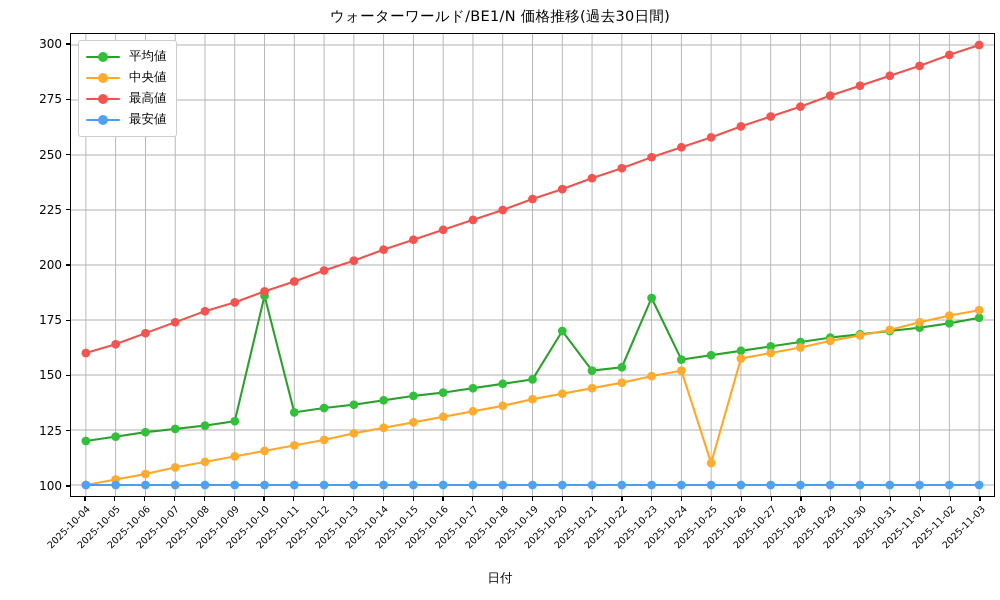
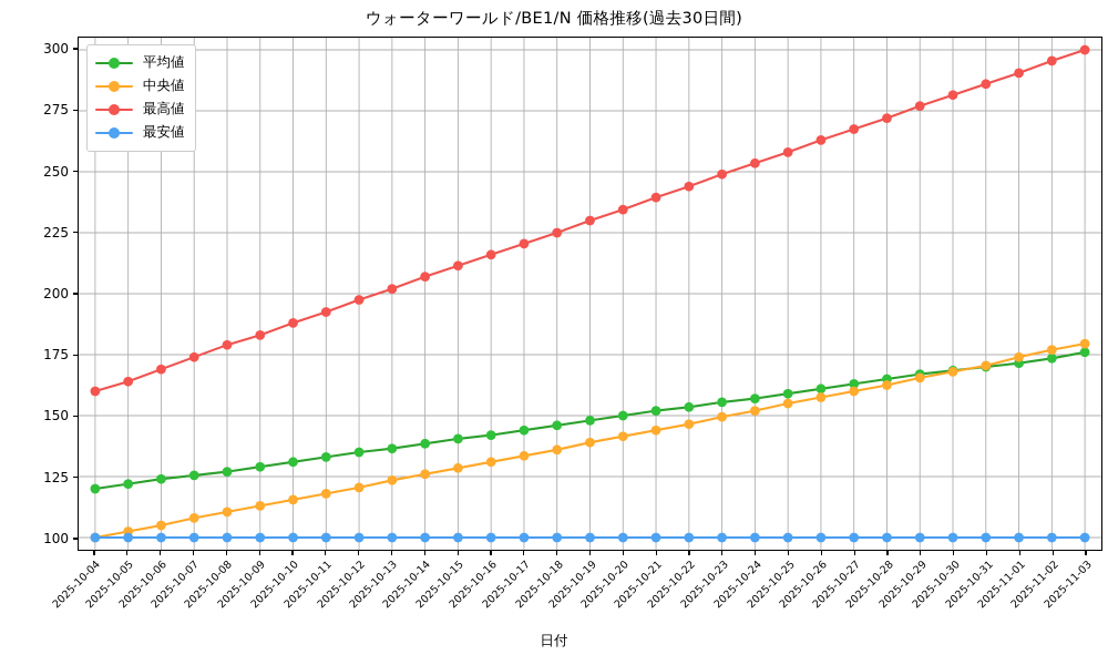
平均値/2025-10-10: 186 -> 131
平均値/2025-10-20: 170 -> 150
平均値/2025-10-23: 185 -> 156
中央値/2025-10-25: 110 -> 155
